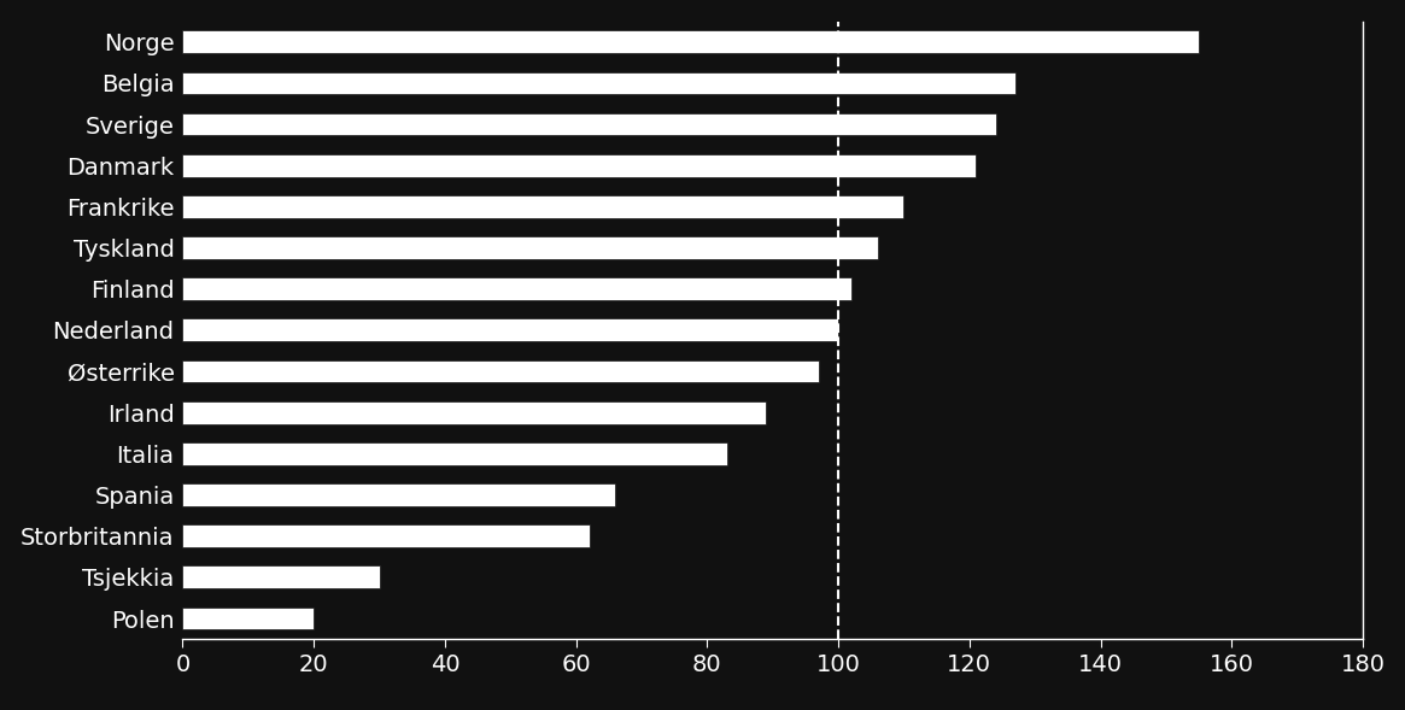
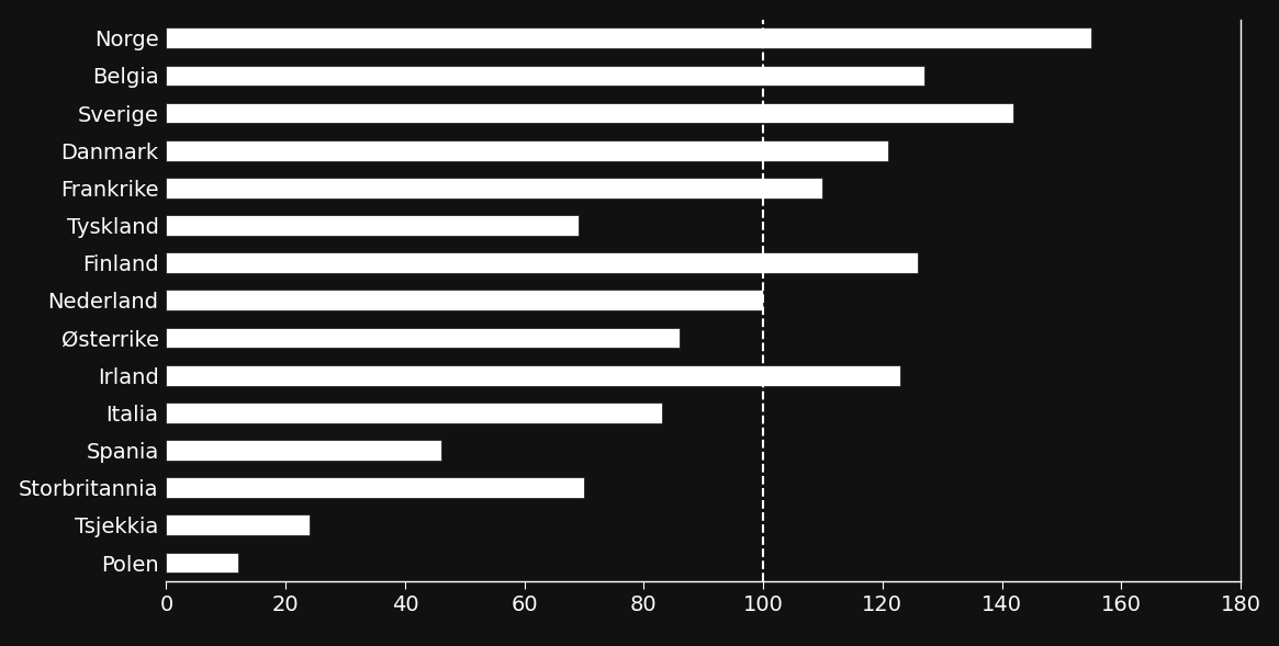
Sverige: 124 -> 142
Tyskland: 106 -> 69
Finland: 102 -> 126
Østerrike: 97 -> 86
Irland: 89 -> 123
Spania: 66 -> 46
Storbritannia: 62 -> 70
Tsjekkia: 30 -> 24
Polen: 20 -> 12
